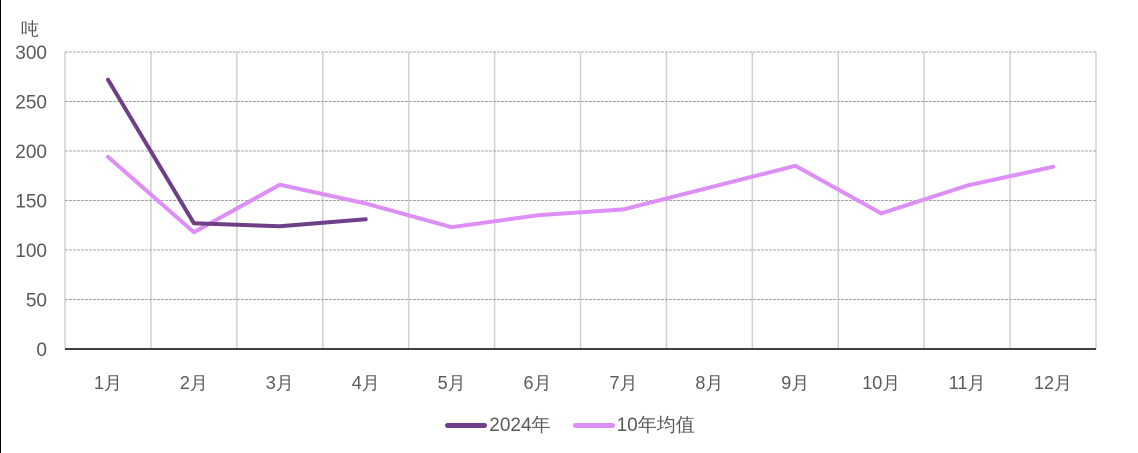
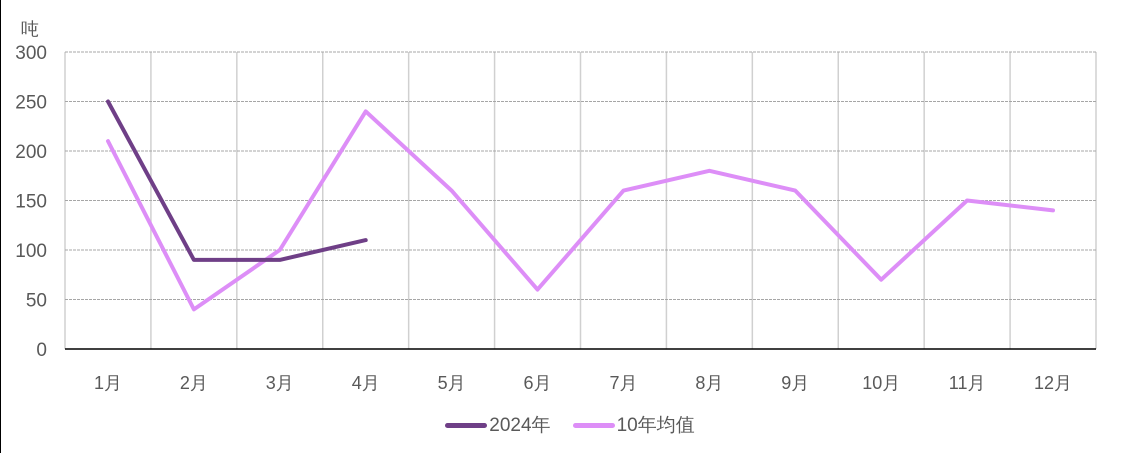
2024年/1月: 270 -> 250
10年均值/1月: 190 -> 210
2024年/2月: 130 -> 90
10年均值/2月: 120 -> 40
2024年/3月: 120 -> 90
10年均值/3月: 170 -> 100
2024年/4月: 130 -> 110
10年均值/4月: 150 -> 240
10年均值/5月: 120 -> 160
10年均值/6月: 140 -> 60
10年均值/7月: 140 -> 160
10年均值/8月: 160 -> 180
10年均值/9月: 180 -> 160
10年均值/10月: 140 -> 70
10年均值/11月: 160 -> 150
10年均值/12月: 180 -> 140
